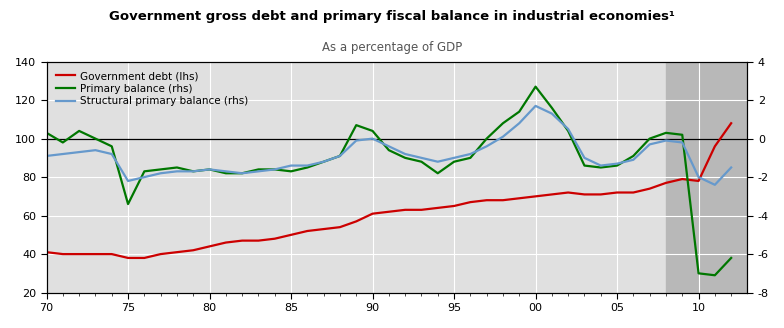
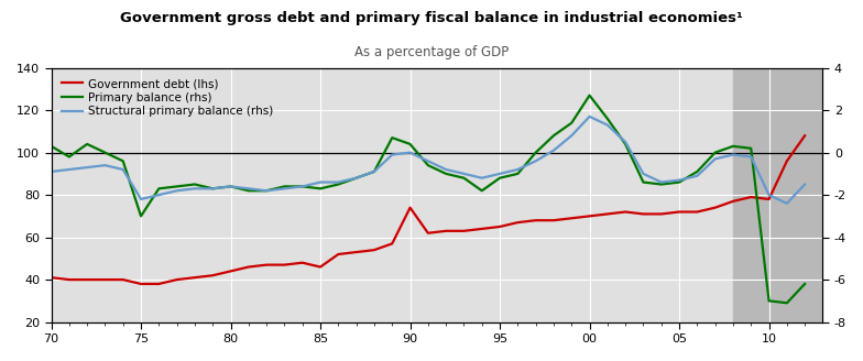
Primary balance (rhs)/75: 66 -> 70
Government debt (lhs)/85: 50 -> 46
Government debt (lhs)/90: 61 -> 74
